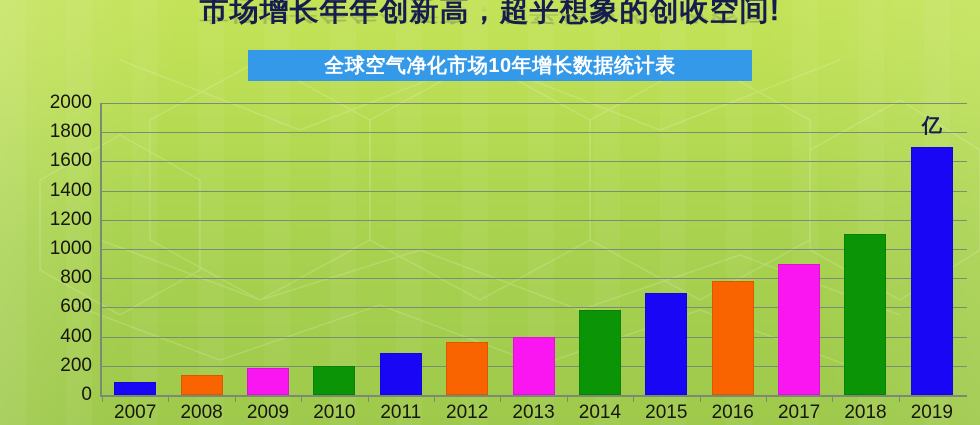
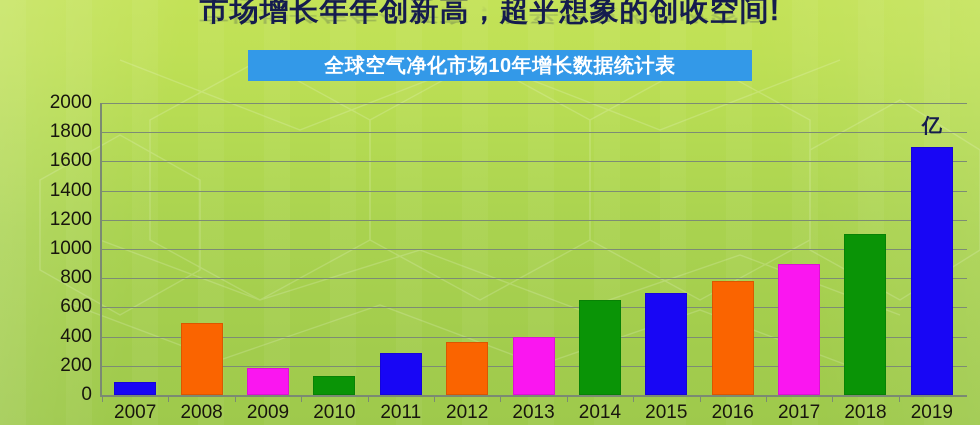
2008: 140 -> 490
2010: 200 -> 130
2014: 580 -> 650
